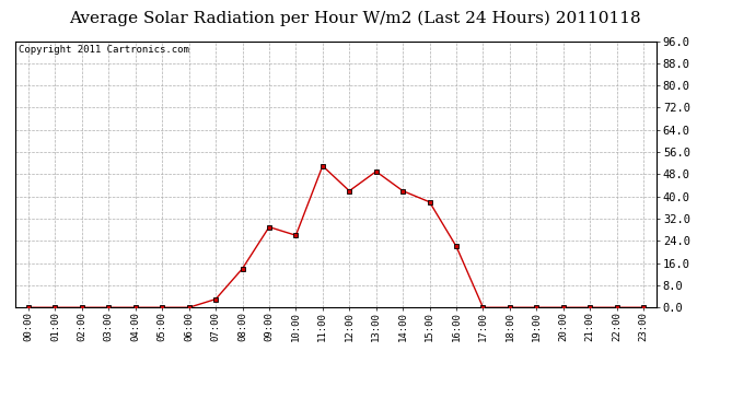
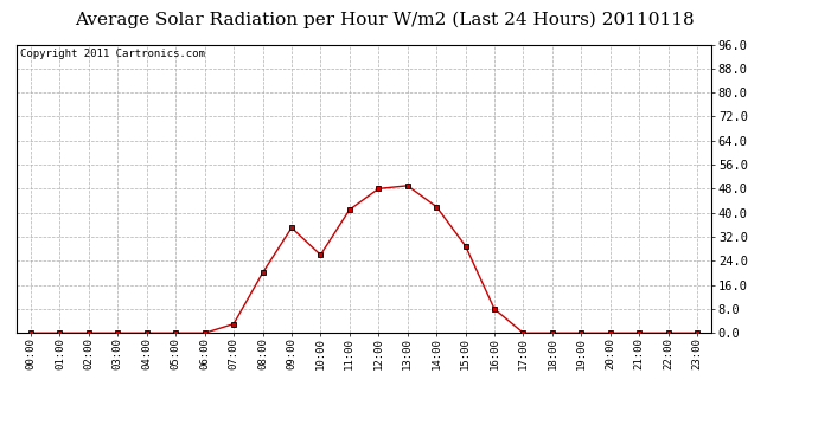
08:00: 14 -> 20
09:00: 29 -> 35
11:00: 51 -> 41
12:00: 42 -> 48
15:00: 38 -> 29
16:00: 22 -> 8
